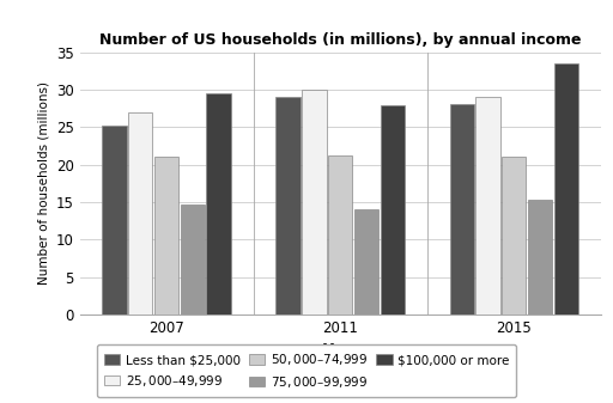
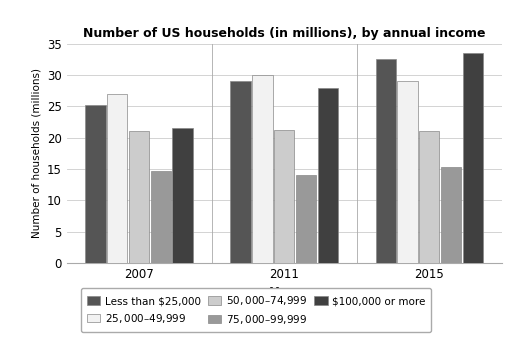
$100,000 or more/2007: 29.5 -> 21.6
Less than $25,000/2015: 28.1 -> 32.6
